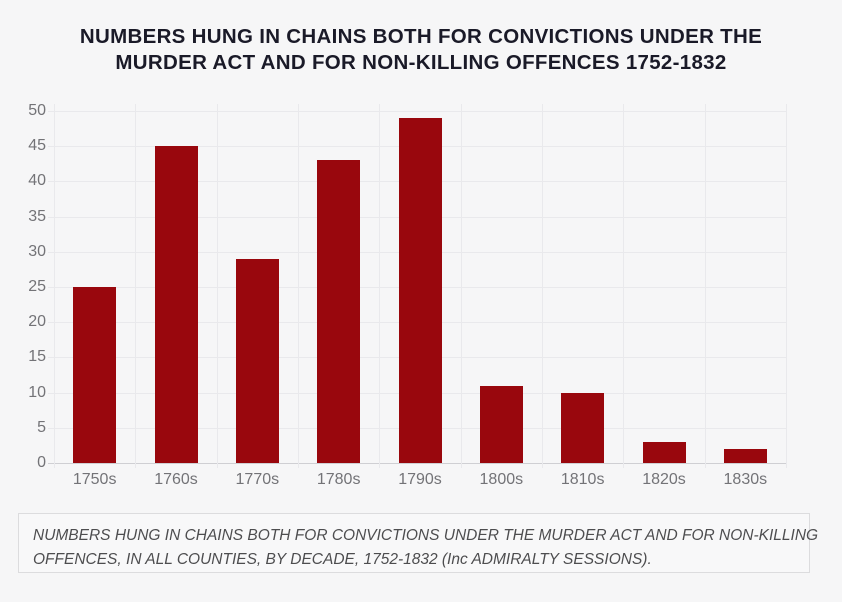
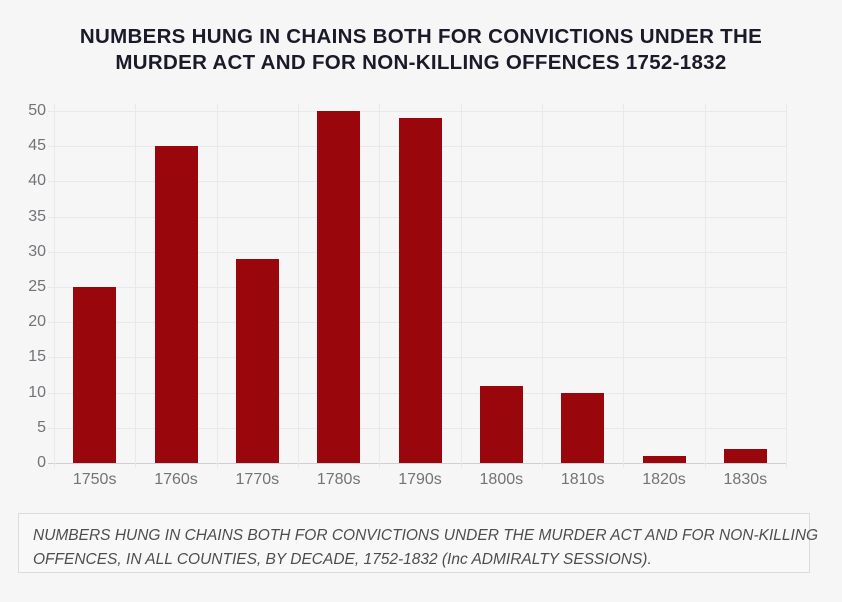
1780s: 43 -> 50
1820s: 3 -> 1
